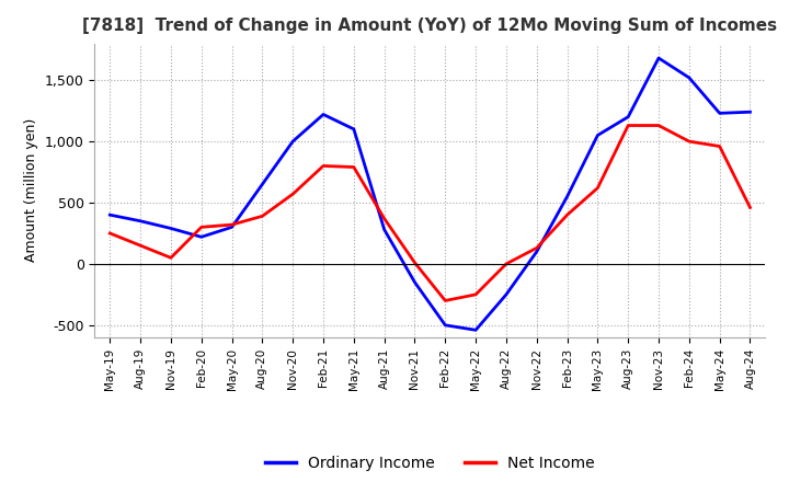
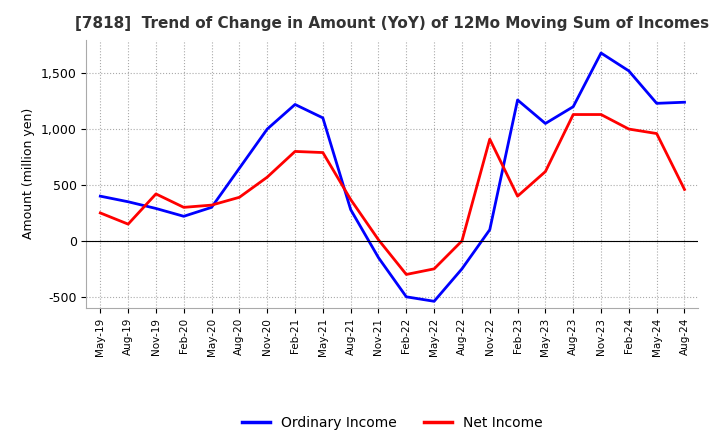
Net Income/Nov-19: 50 -> 420
Net Income/Nov-22: 130 -> 910
Ordinary Income/Feb-23: 550 -> 1,260
